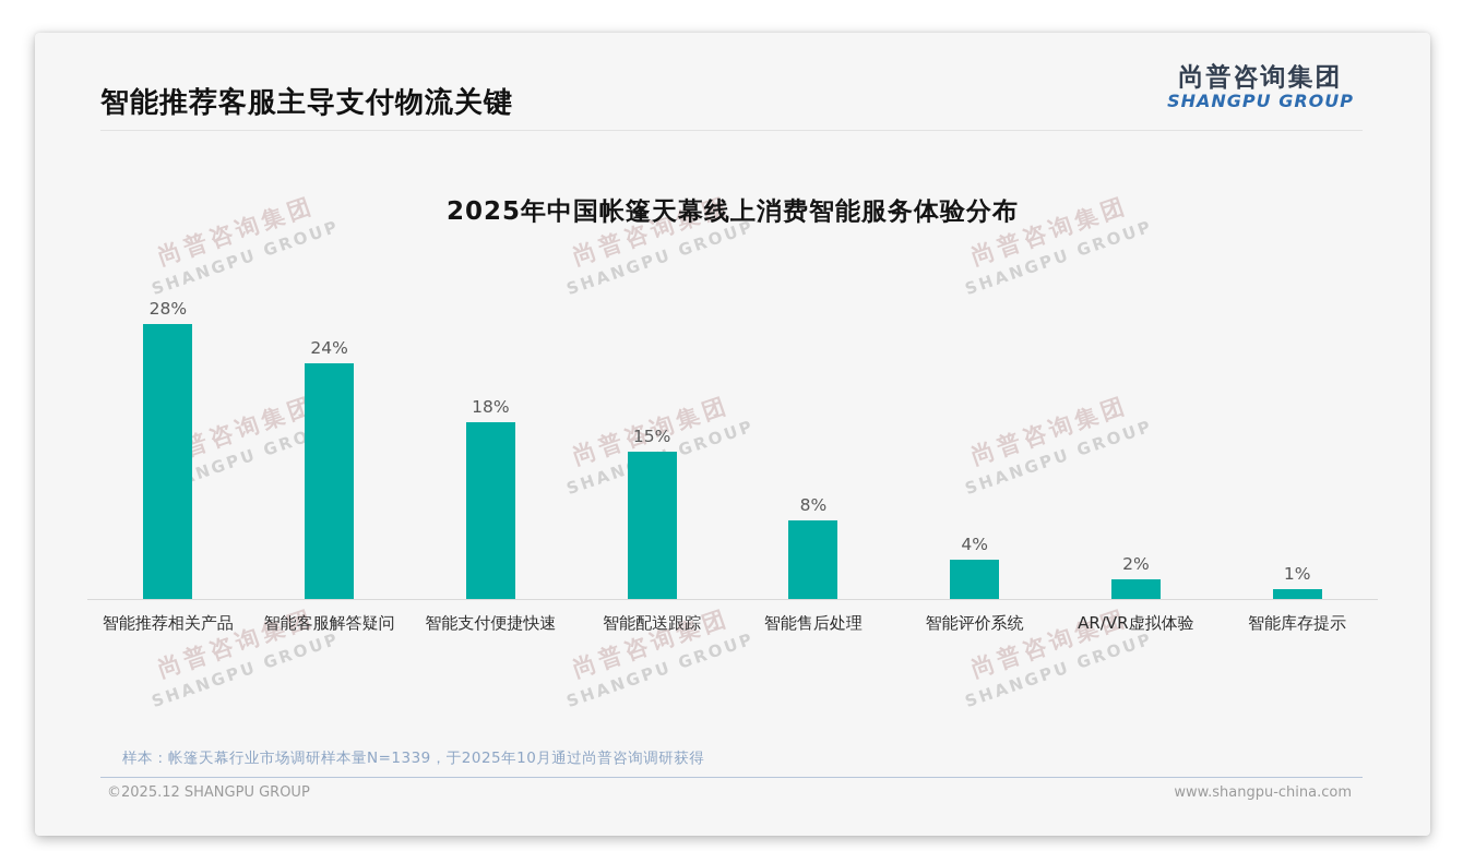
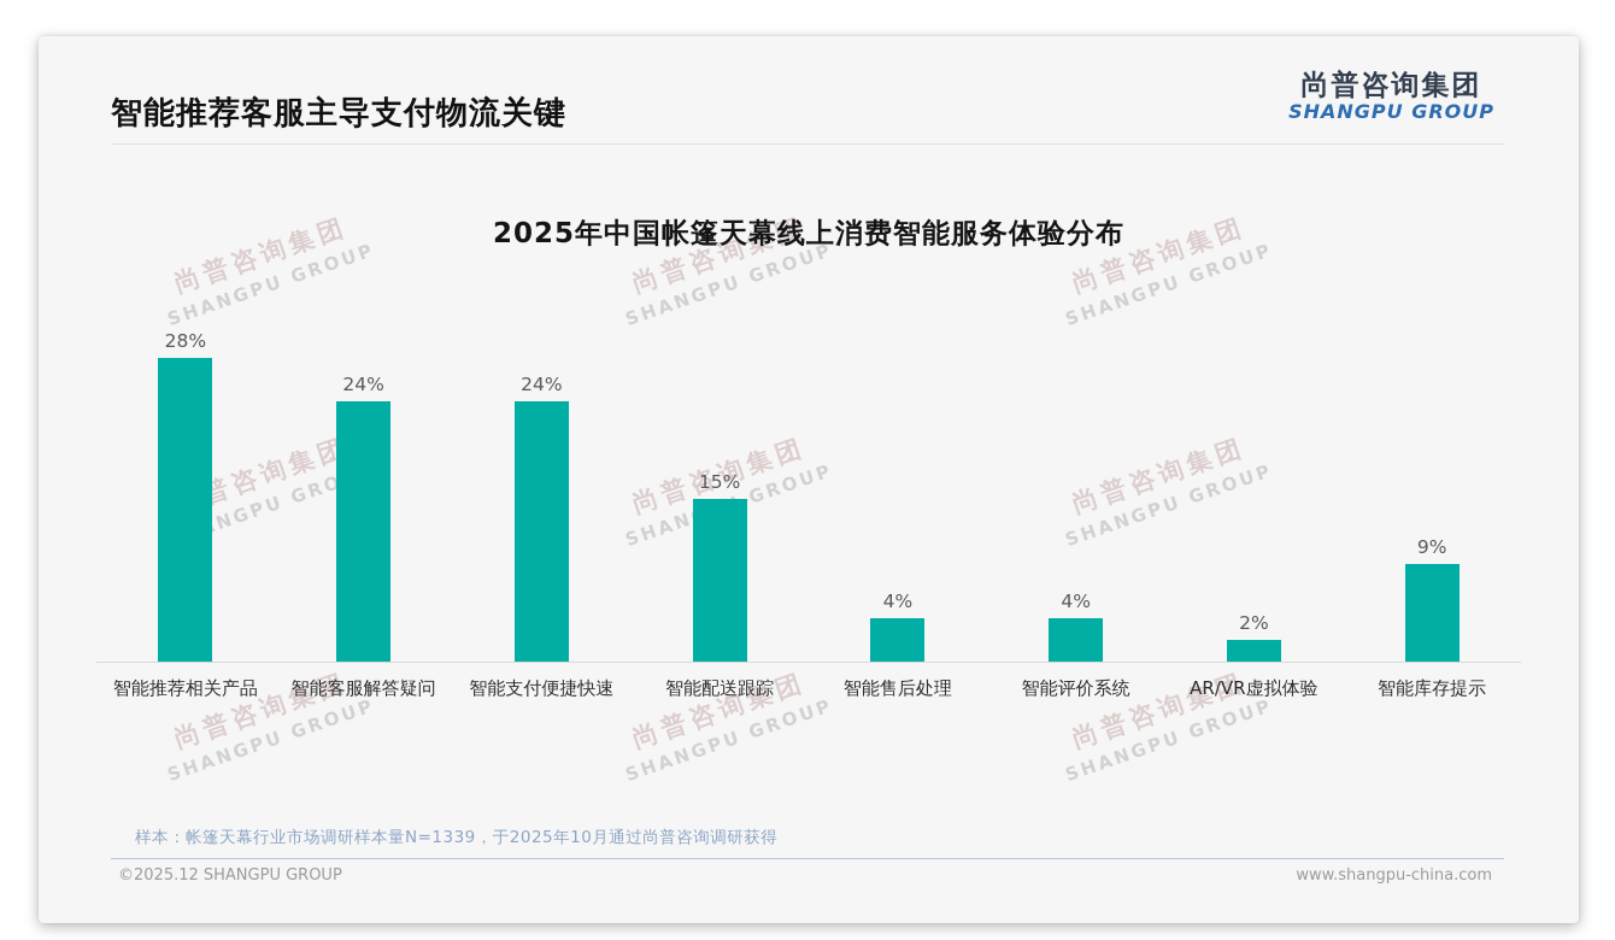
智能支付便捷快速: 18% -> 24%
智能售后处理: 8% -> 4%
智能库存提示: 1% -> 9%
